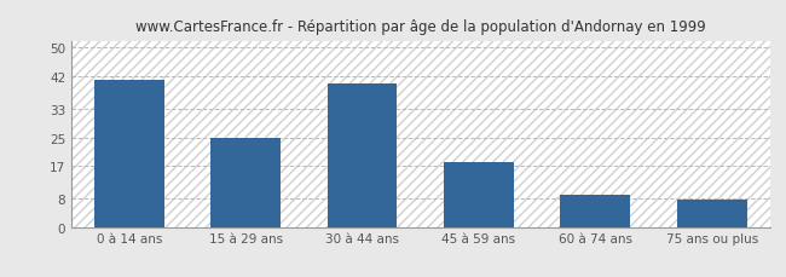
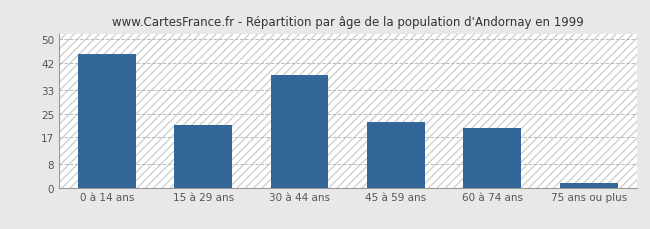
0 à 14 ans: 41.0 -> 45.0
15 à 29 ans: 25.0 -> 21.0
30 à 44 ans: 40.0 -> 38.0
45 à 59 ans: 18.0 -> 22.0
60 à 74 ans: 9.0 -> 20.0
75 ans ou plus: 7.5 -> 1.5
